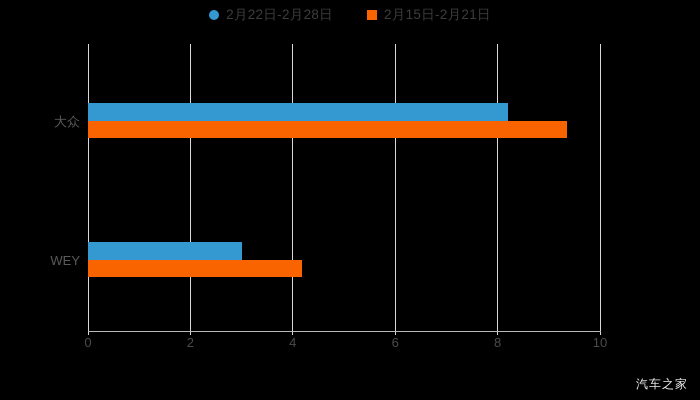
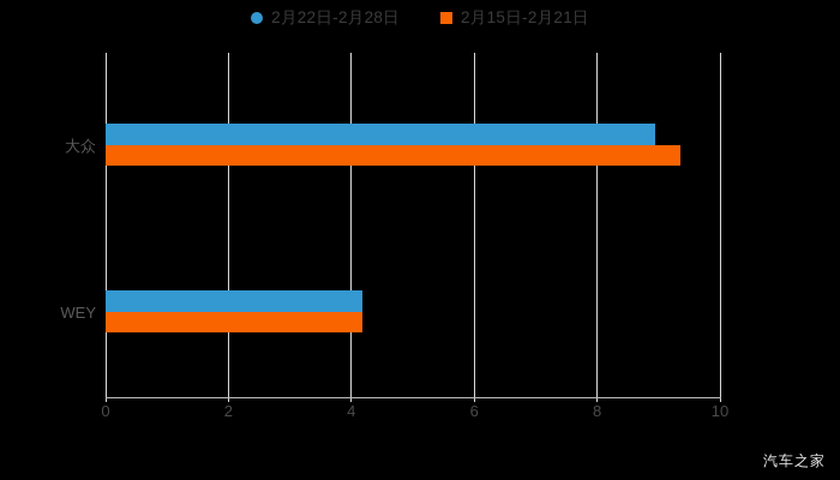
2月22日-2月28日/大众: 8.2 -> 8.9
2月22日-2月28日/WEY: 3.0 -> 4.2
